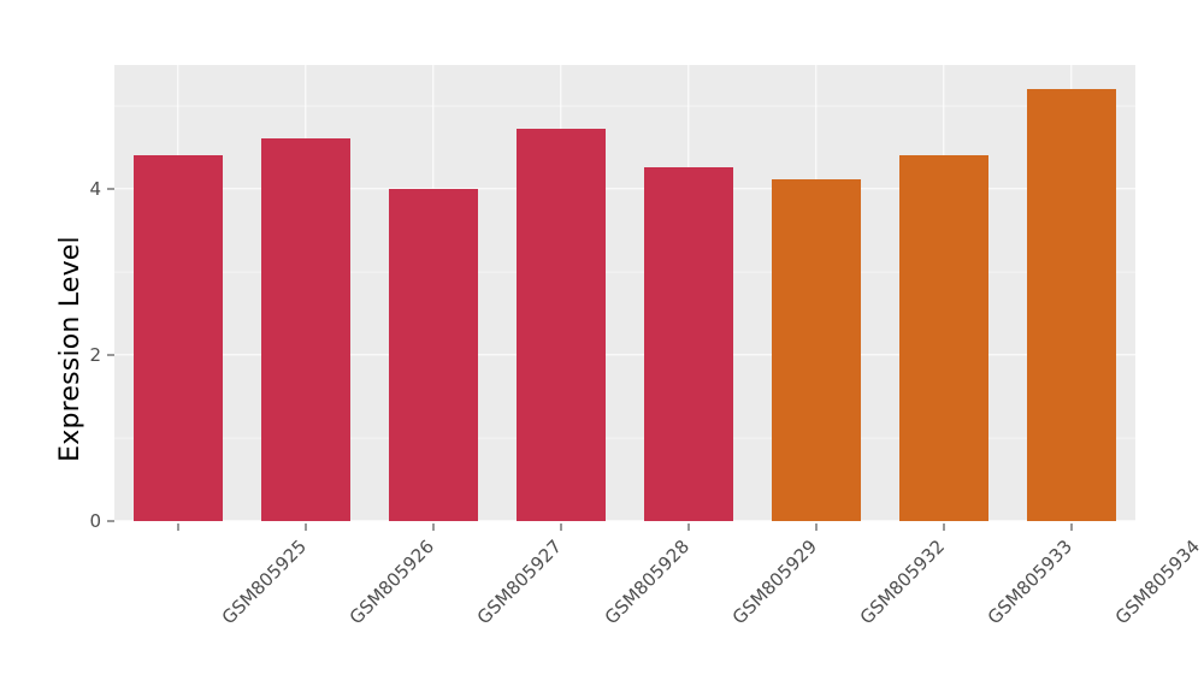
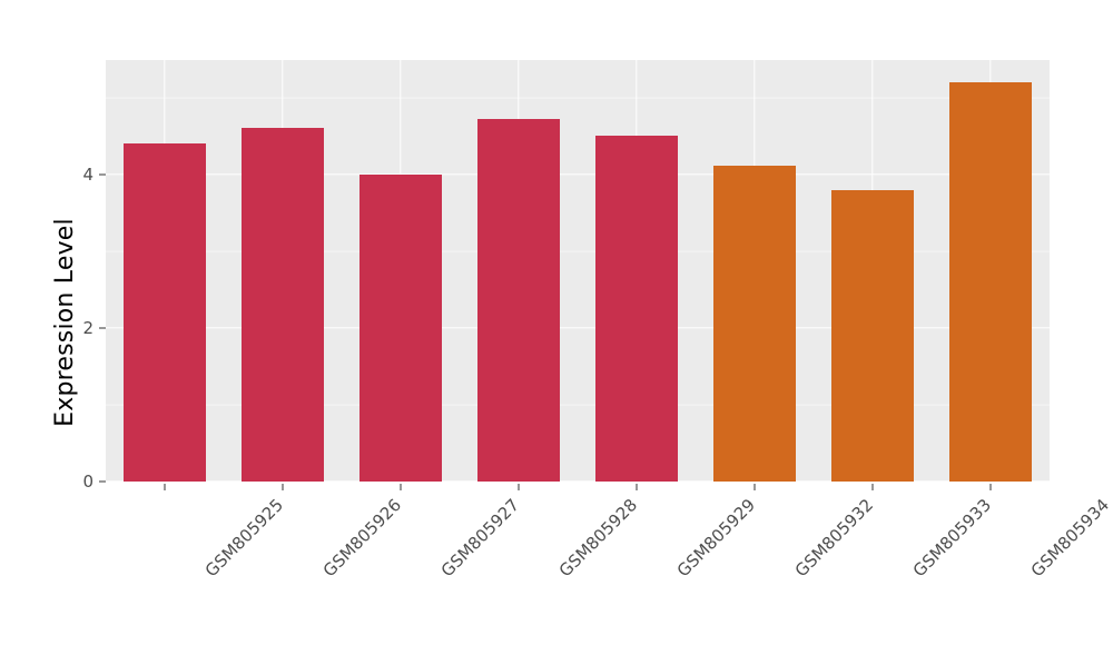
GSM805929: 4.3 -> 4.5
GSM805933: 4.4 -> 3.8
